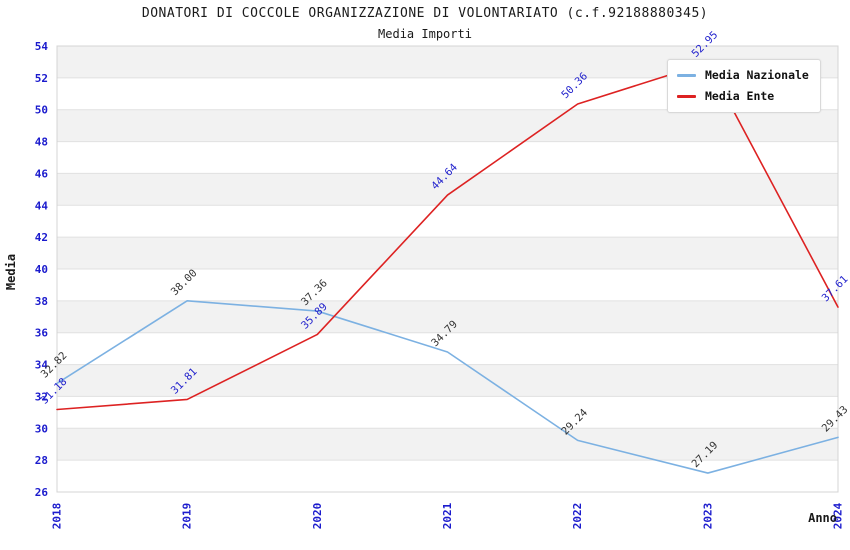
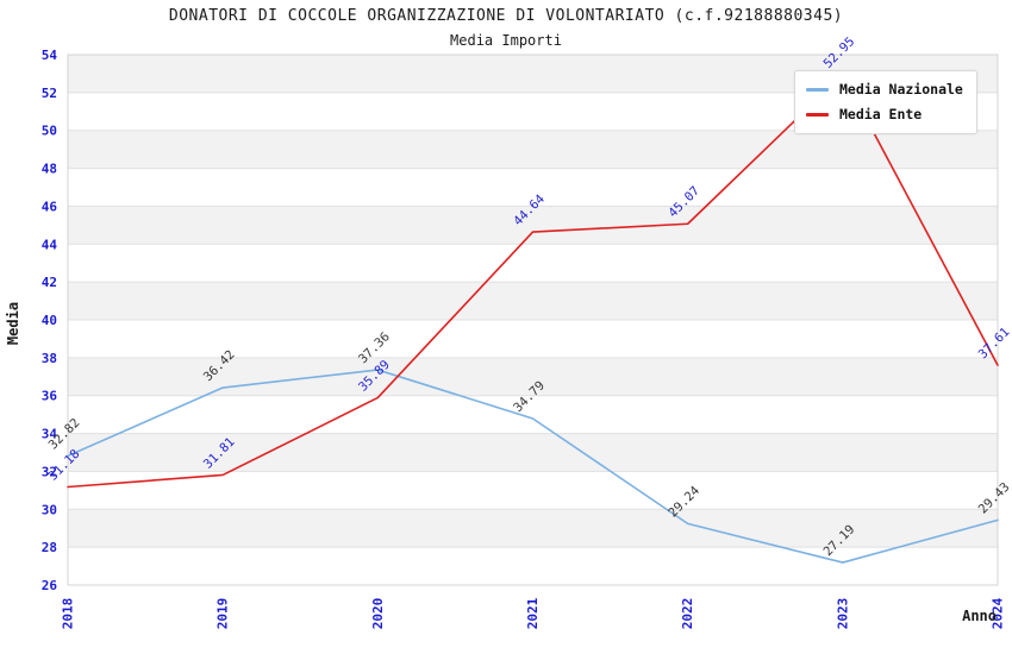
Media Nazionale/2019: 38.00 -> 36.42
Media Ente/2022: 50.36 -> 45.07
